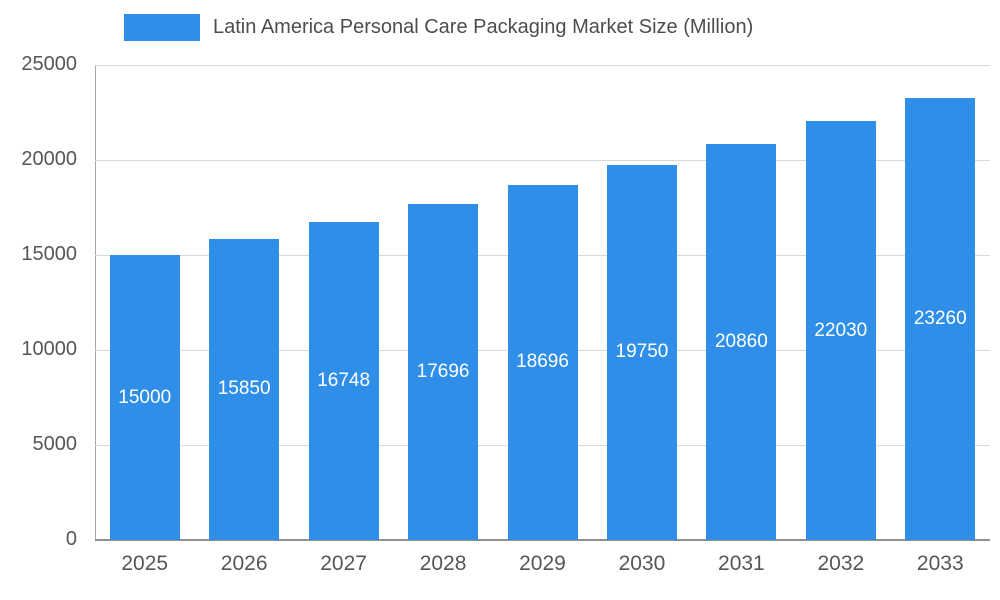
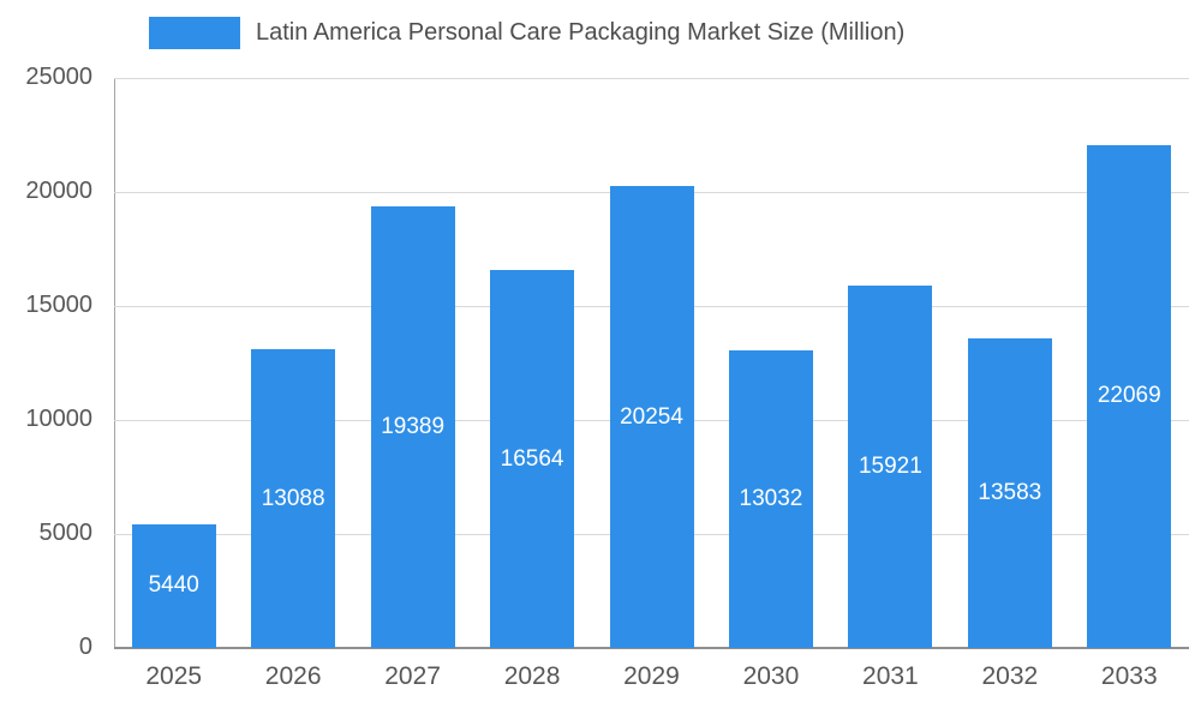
2025: 15000 -> 5440
2026: 15850 -> 13088
2027: 16748 -> 19389
2028: 17696 -> 16564
2029: 18696 -> 20254
2030: 19750 -> 13032
2031: 20860 -> 15921
2032: 22030 -> 13583
2033: 23260 -> 22069
